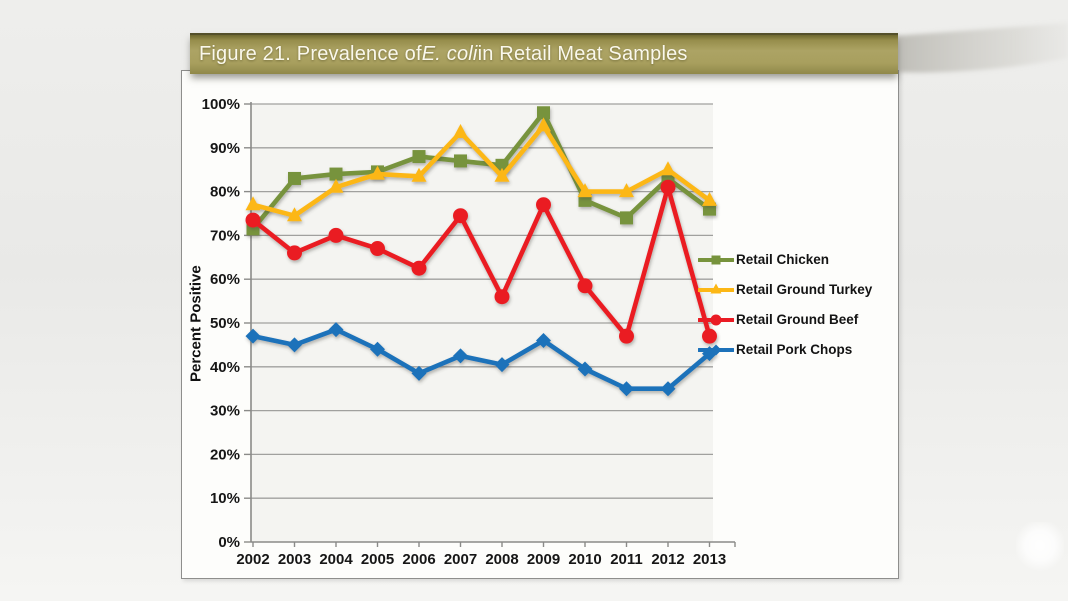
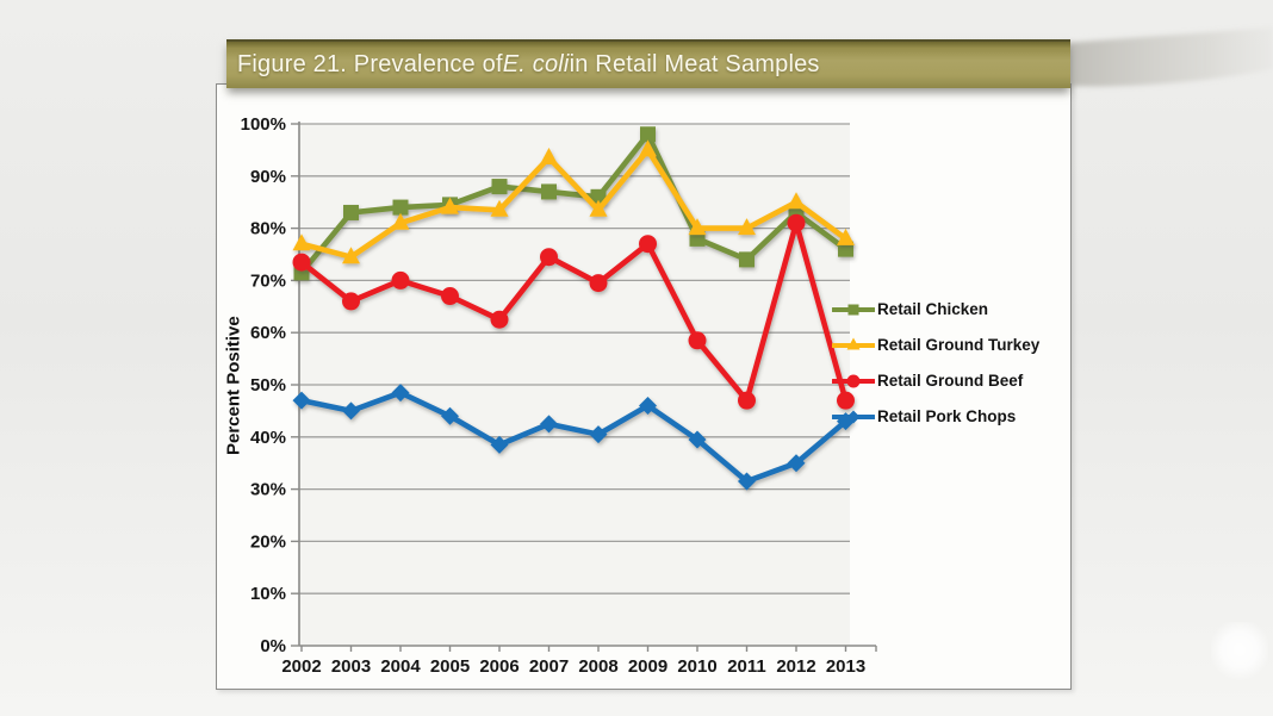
Retail Ground Beef/2008: 56% -> 70%
Retail Pork Chops/2011: 35% -> 32%
